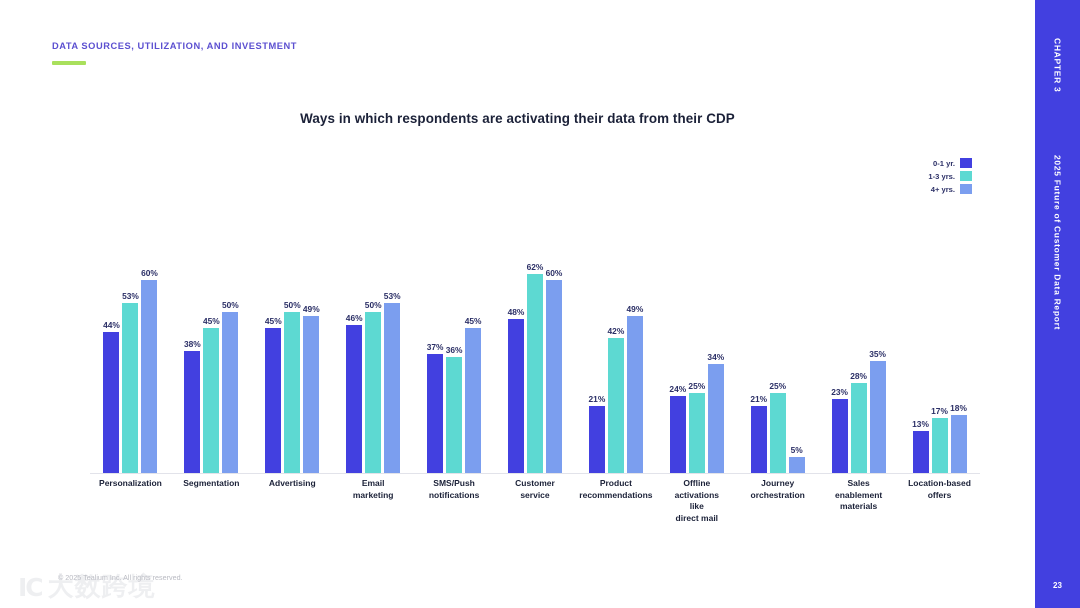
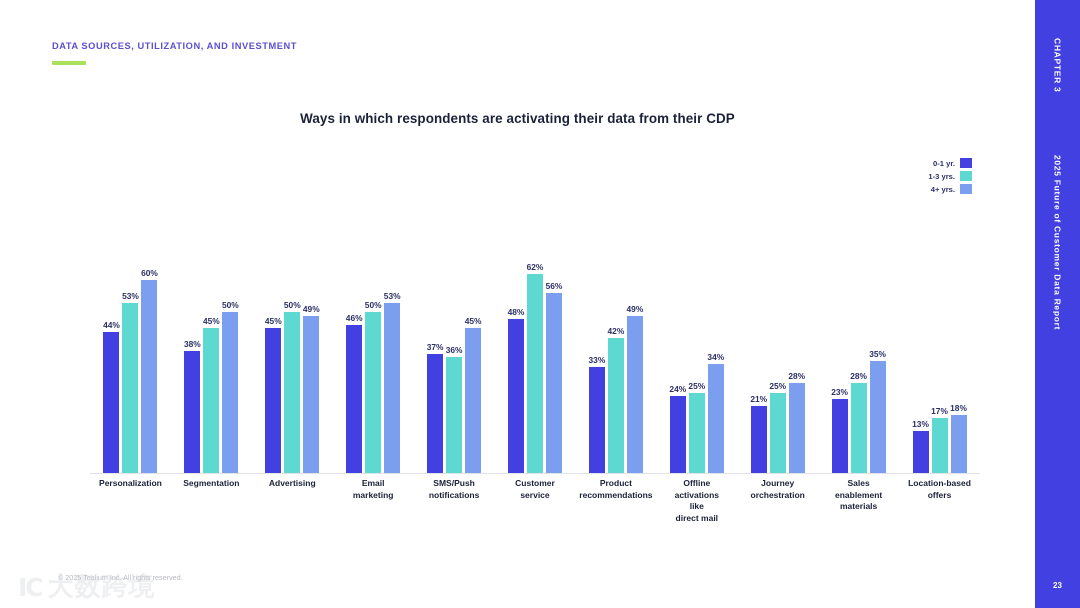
4+ yrs./Customer service: 60% -> 56%
0-1 yr./Product recommendations: 21% -> 33%
4+ yrs./Journey orchestration: 5% -> 28%
